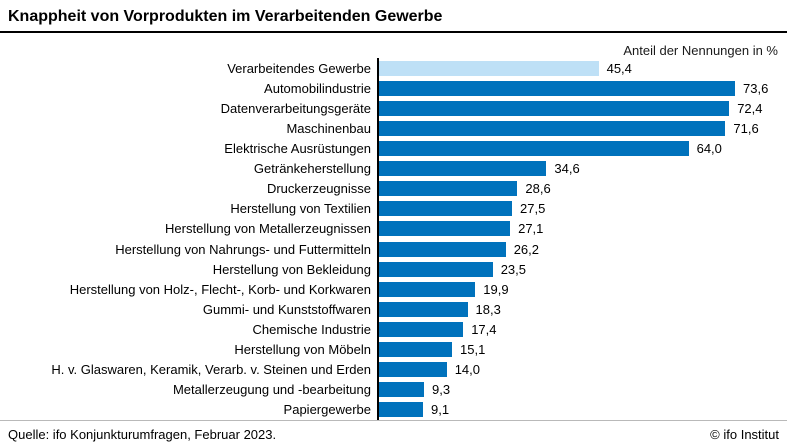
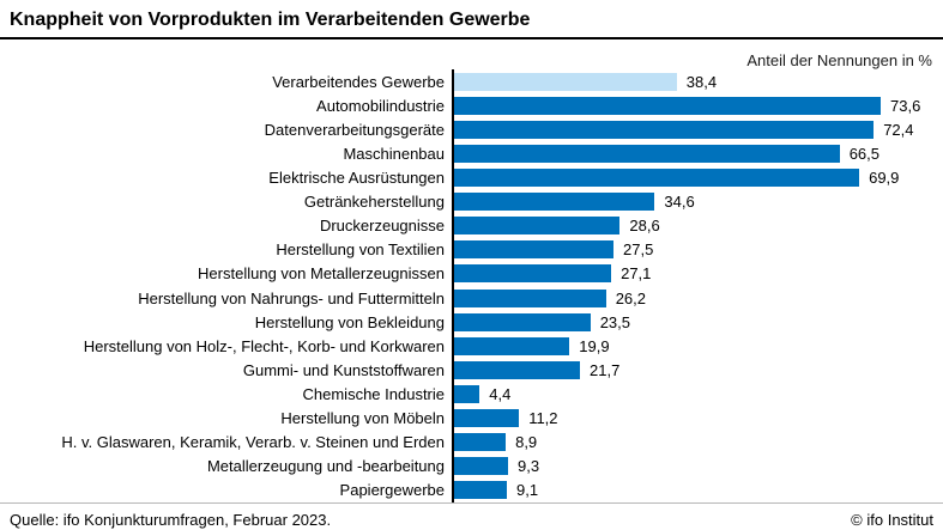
Verarbeitendes Gewerbe: 45,4 -> 38,4
Maschinenbau: 71,6 -> 66,5
Elektrische Ausrüstungen: 64,0 -> 69,9
Gummi- und Kunststoffwaren: 18,3 -> 21,7
Chemische Industrie: 17,4 -> 4,4
Herstellung von Möbeln: 15,1 -> 11,2
H. v. Glaswaren, Keramik, Verarb. v. Steinen und Erden: 14,0 -> 8,9
